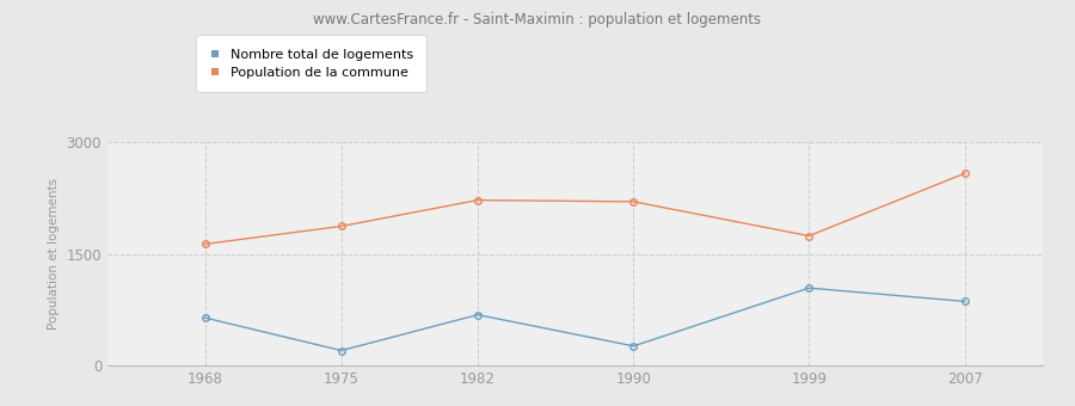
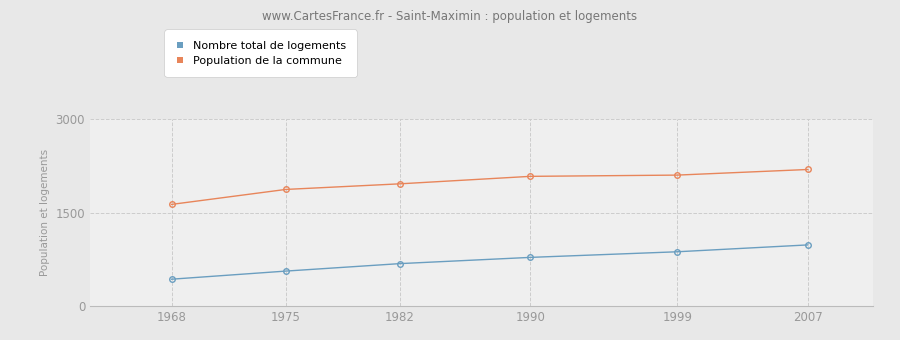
Nombre total de logements/1968: 640 -> 430
Nombre total de logements/1975: 200 -> 560
Population de la commune/1982: 2220 -> 1960
Nombre total de logements/1990: 260 -> 780
Population de la commune/1990: 2200 -> 2080
Nombre total de logements/1999: 1040 -> 870
Population de la commune/1999: 1740 -> 2100
Nombre total de logements/2007: 860 -> 980
Population de la commune/2007: 2580 -> 2190
